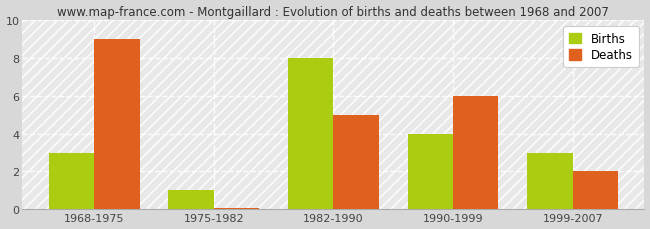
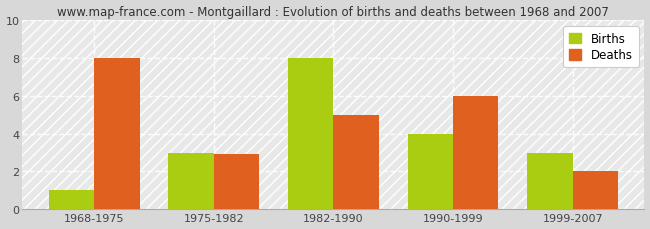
Births/1968-1975: 3 -> 1
Deaths/1968-1975: 9.0 -> 8.0
Births/1975-1982: 1 -> 3
Deaths/1975-1982: 0.1 -> 2.9
